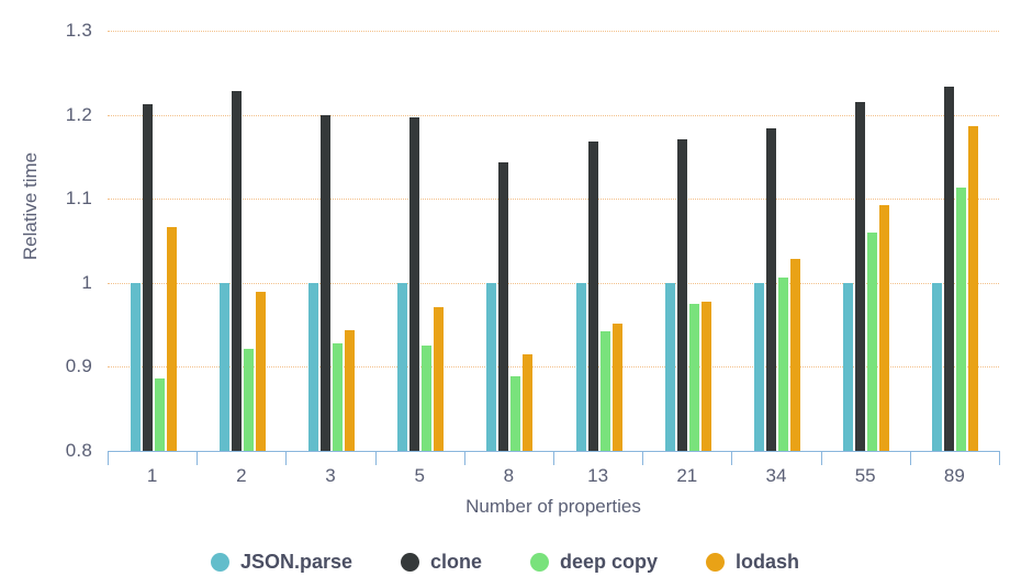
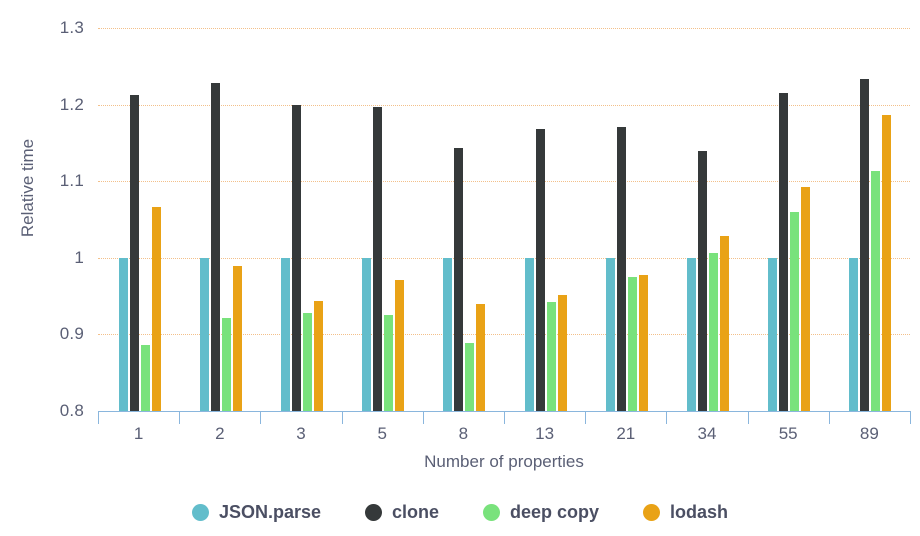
lodash/8: 0.92 -> 0.94
clone/34: 1.18 -> 1.14
